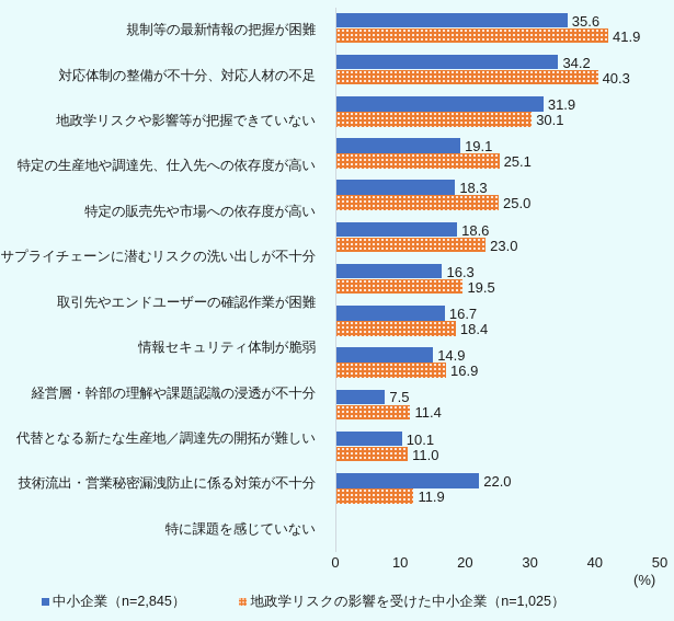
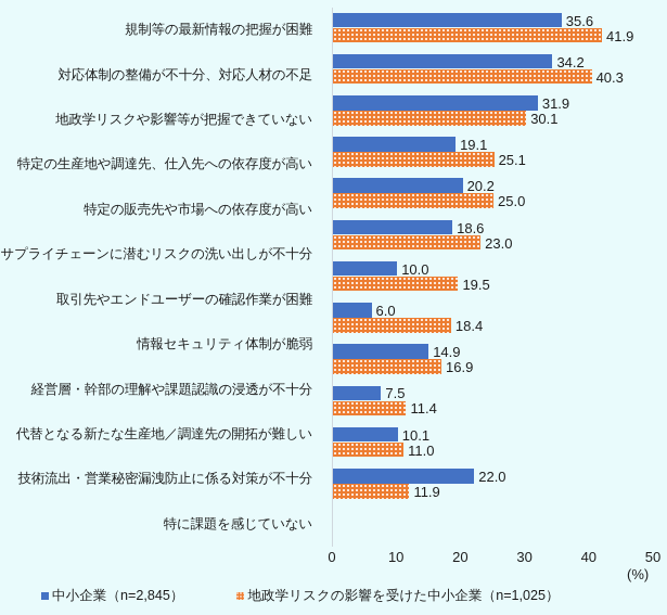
中小企業（n=2,845）/特定の販売先や市場への依存度が高い: 18.3 -> 20.2
中小企業（n=2,845）/取引先やエンドユーザーの確認作業が困難: 16.3 -> 10.0
中小企業（n=2,845）/情報セキュリティ体制が脆弱: 16.7 -> 6.0
